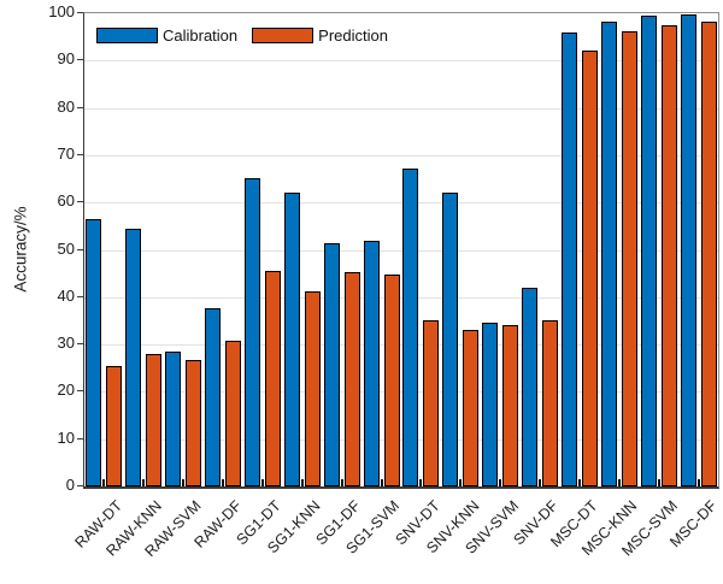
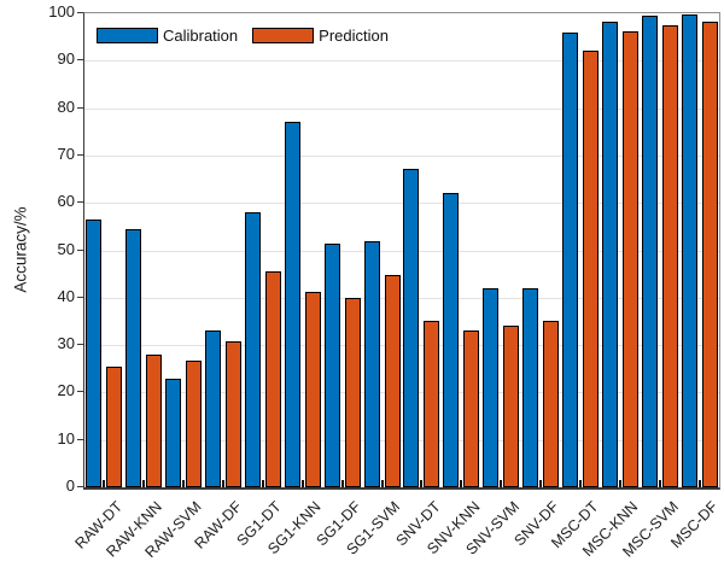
Calibration/RAW-SVM: 28 -> 23
Calibration/RAW-DF: 38 -> 33
Calibration/SG1-DT: 65 -> 58
Calibration/SG1-KNN: 62 -> 77
Prediction/SG1-DF: 45 -> 40
Calibration/SNV-SVM: 34 -> 42
